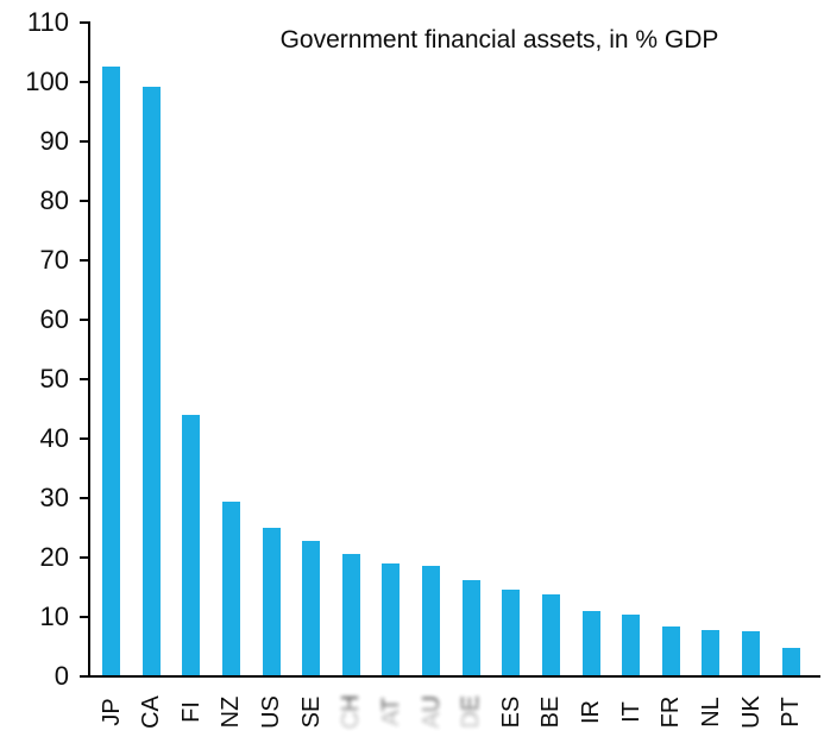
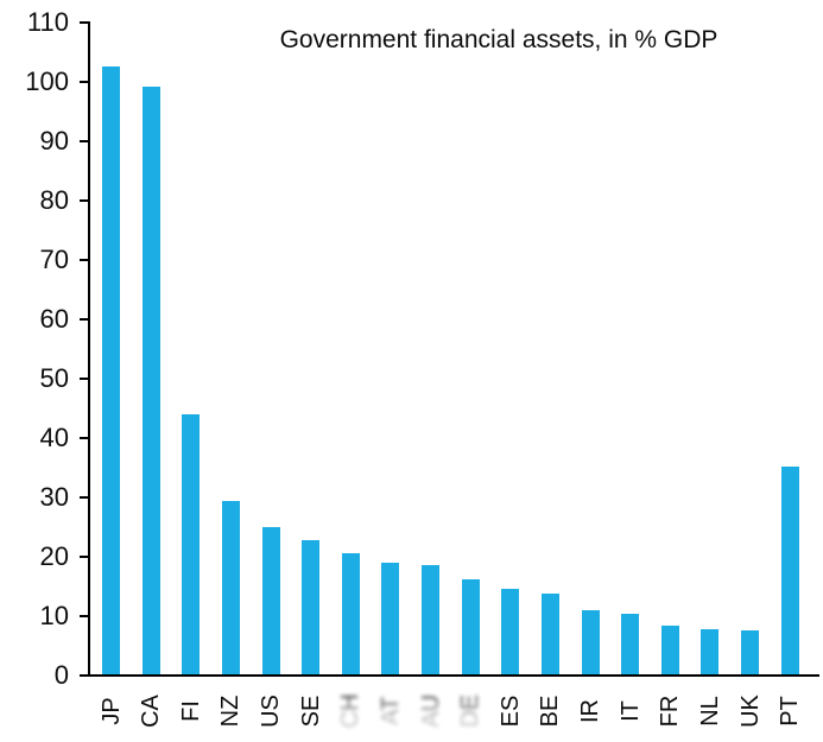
PT: 5 -> 35
